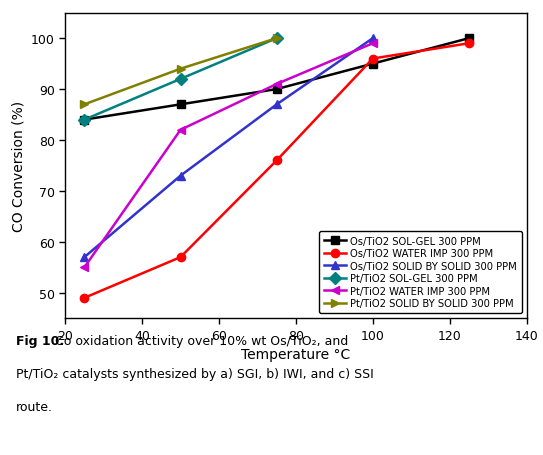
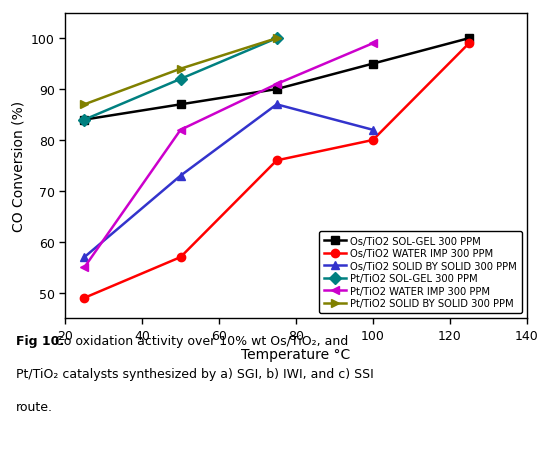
Os/TiO2 WATER IMP 300 PPM/100: 96 -> 80
Os/TiO2 SOLID BY SOLID 300 PPM/100: 100 -> 82
